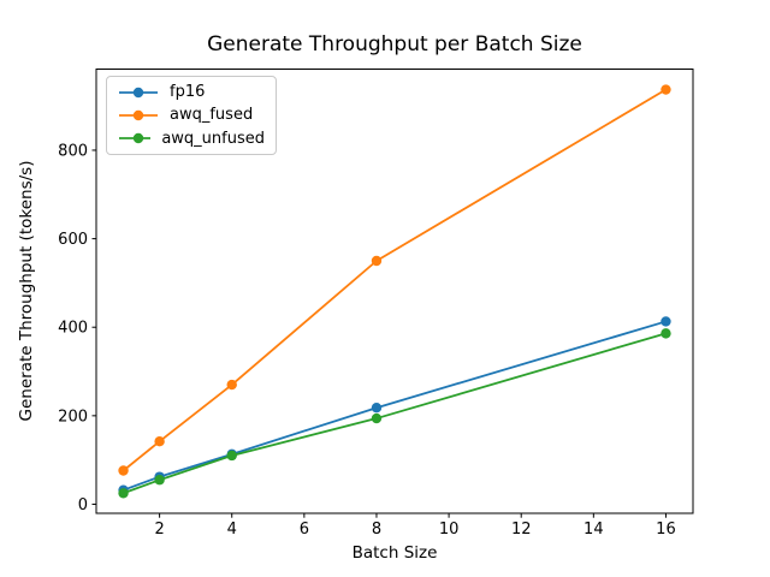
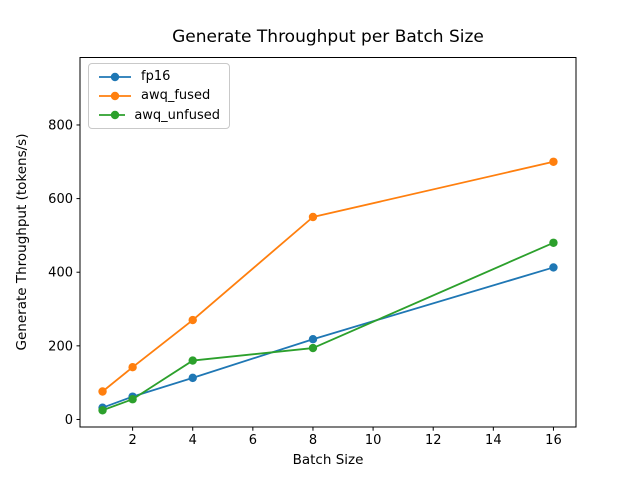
awq_unfused/4: 110 -> 160
awq_fused/16: 940 -> 700
awq_unfused/16: 390 -> 480
